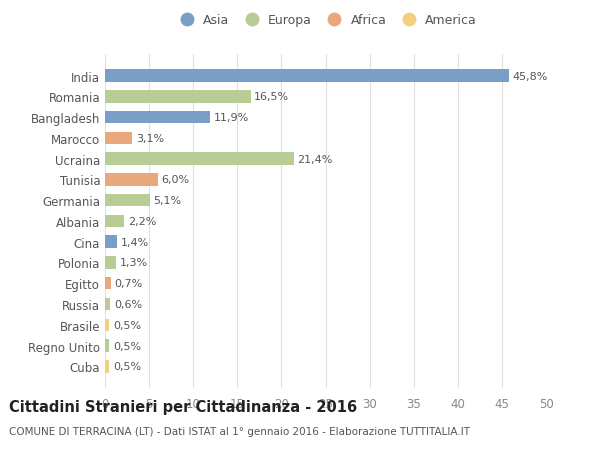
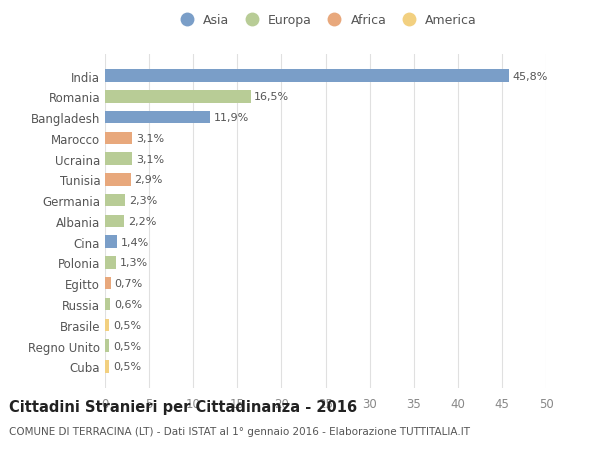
Ucraina: 21,4% -> 3,1%
Tunisia: 6,0% -> 2,9%
Germania: 5,1% -> 2,3%
